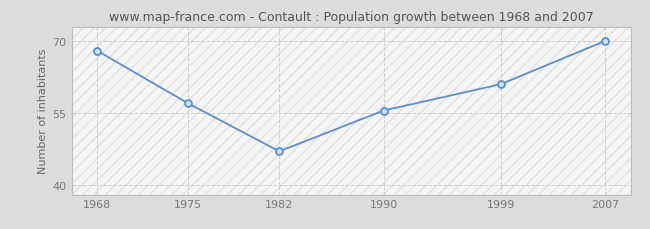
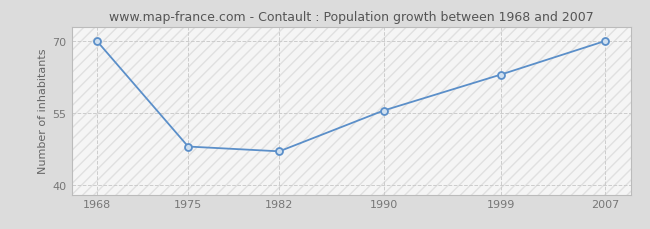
1968: 68.0 -> 70.0
1975: 57.0 -> 48.0
1999: 61.0 -> 63.0
